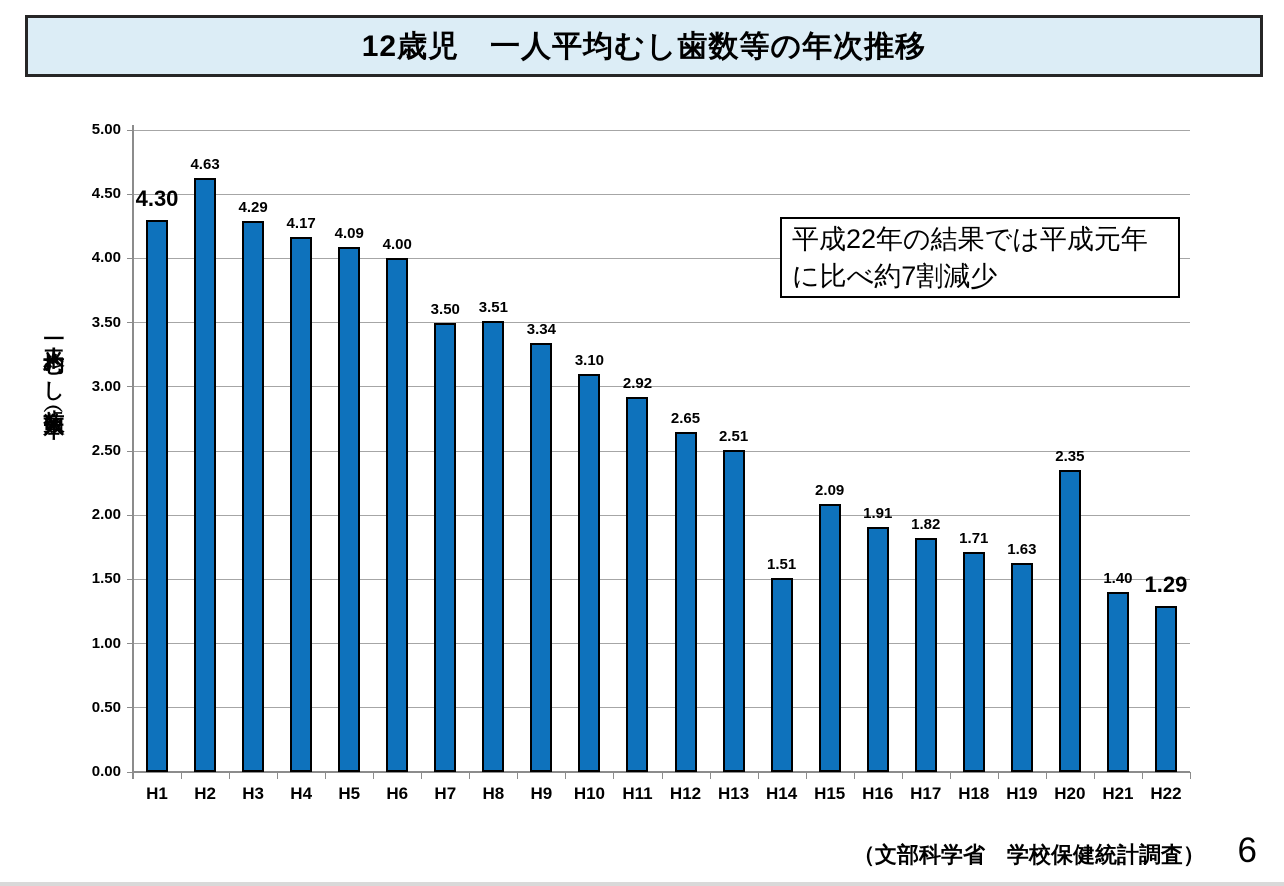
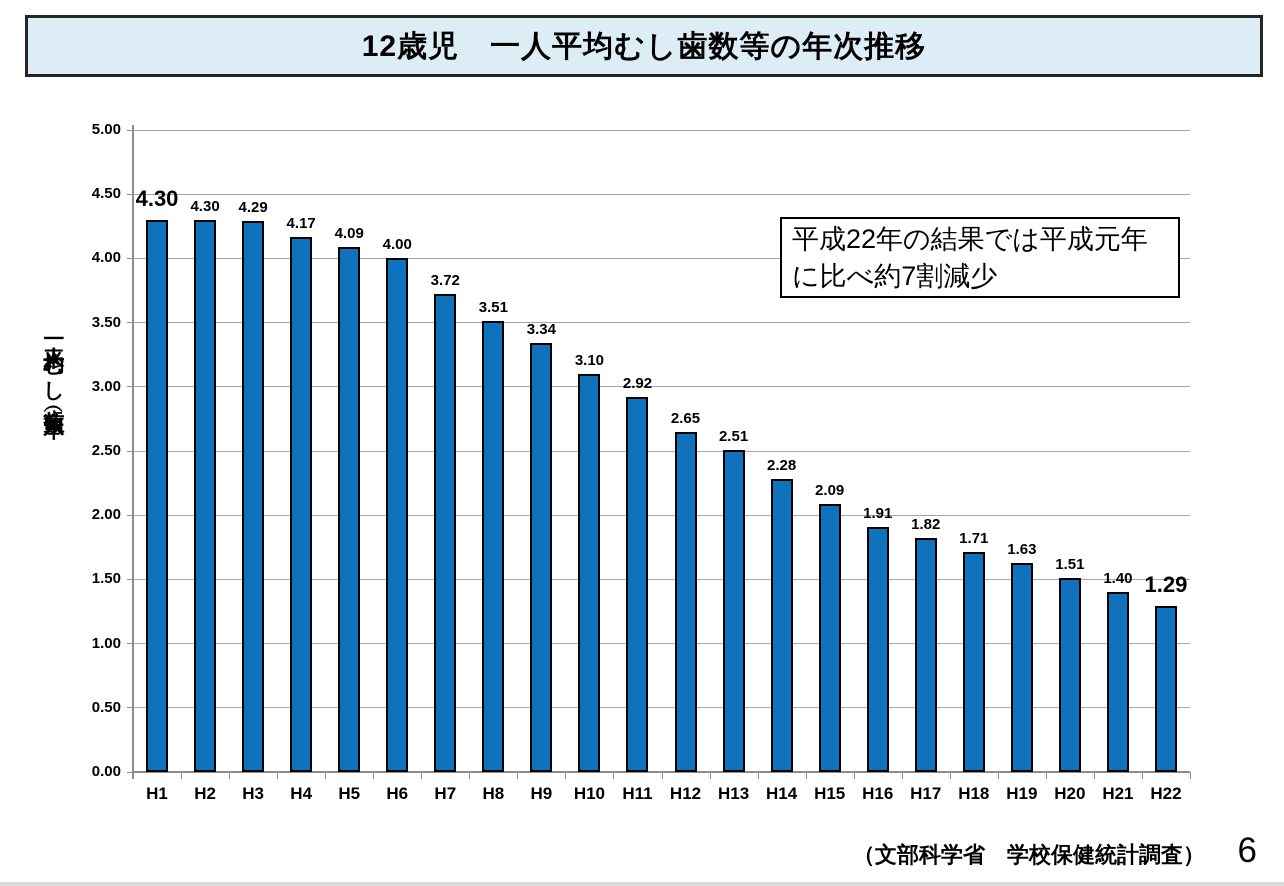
H2: 4.63 -> 4.30
H7: 3.50 -> 3.72
H14: 1.51 -> 2.28
H20: 2.35 -> 1.51
